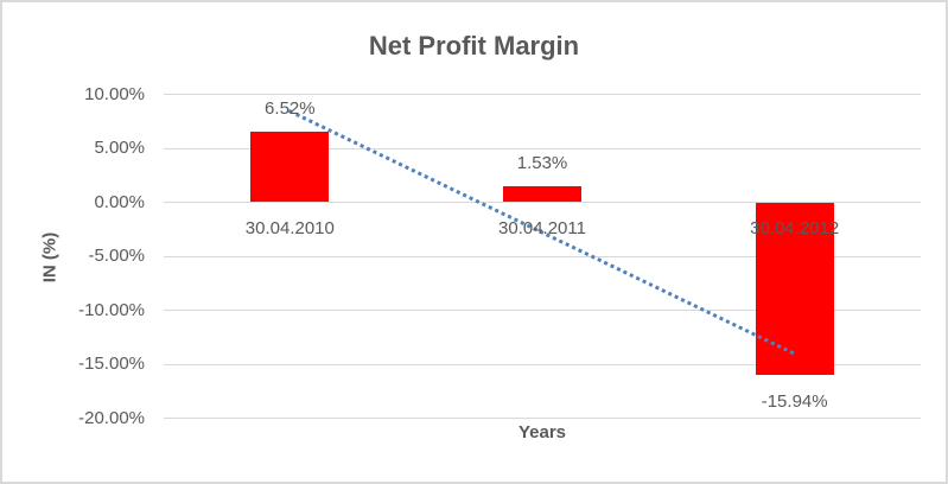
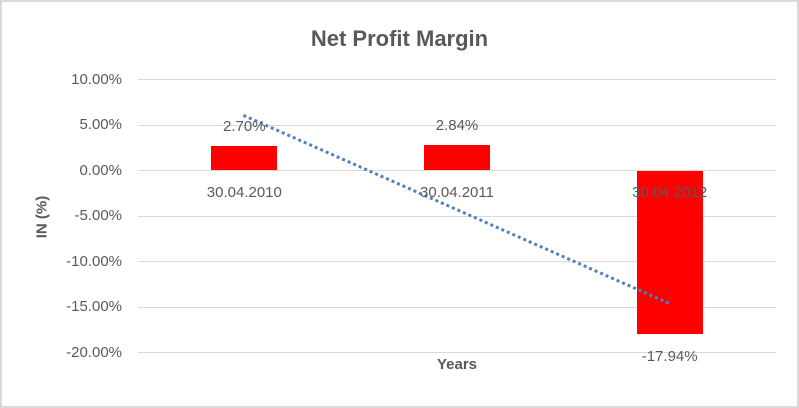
30.04.2010: 6.52% -> 2.70%
30.04.2011: 1.53% -> 2.84%
30.04.2012: -15.94% -> -17.94%
